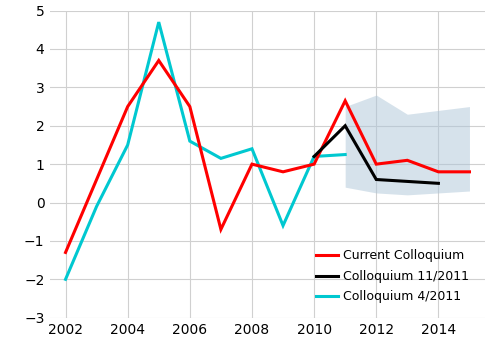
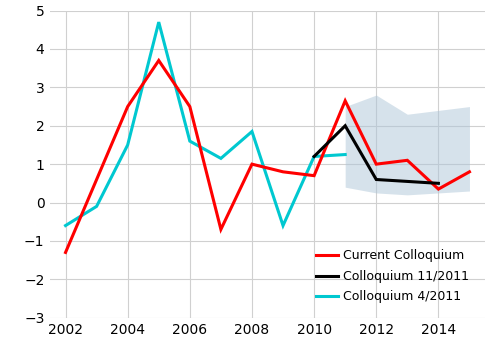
Colloquium 4/2011/2002: -2.00 -> -0.60
Colloquium 4/2011/2008: 1.40 -> 1.85
Current Colloquium/2010: 1.00 -> 0.70
Current Colloquium/2014: 0.80 -> 0.35
